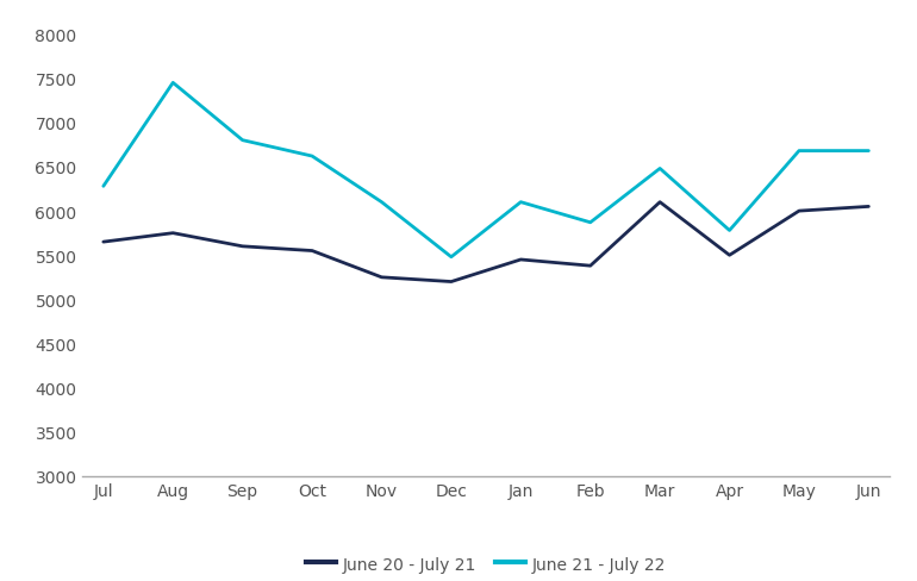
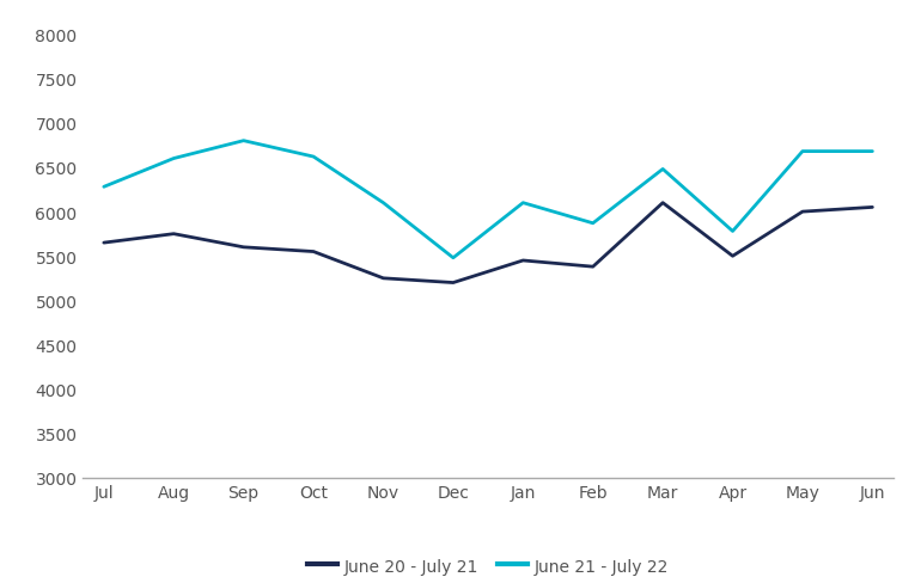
June 21 - July 22/Aug: 7450 -> 6600
